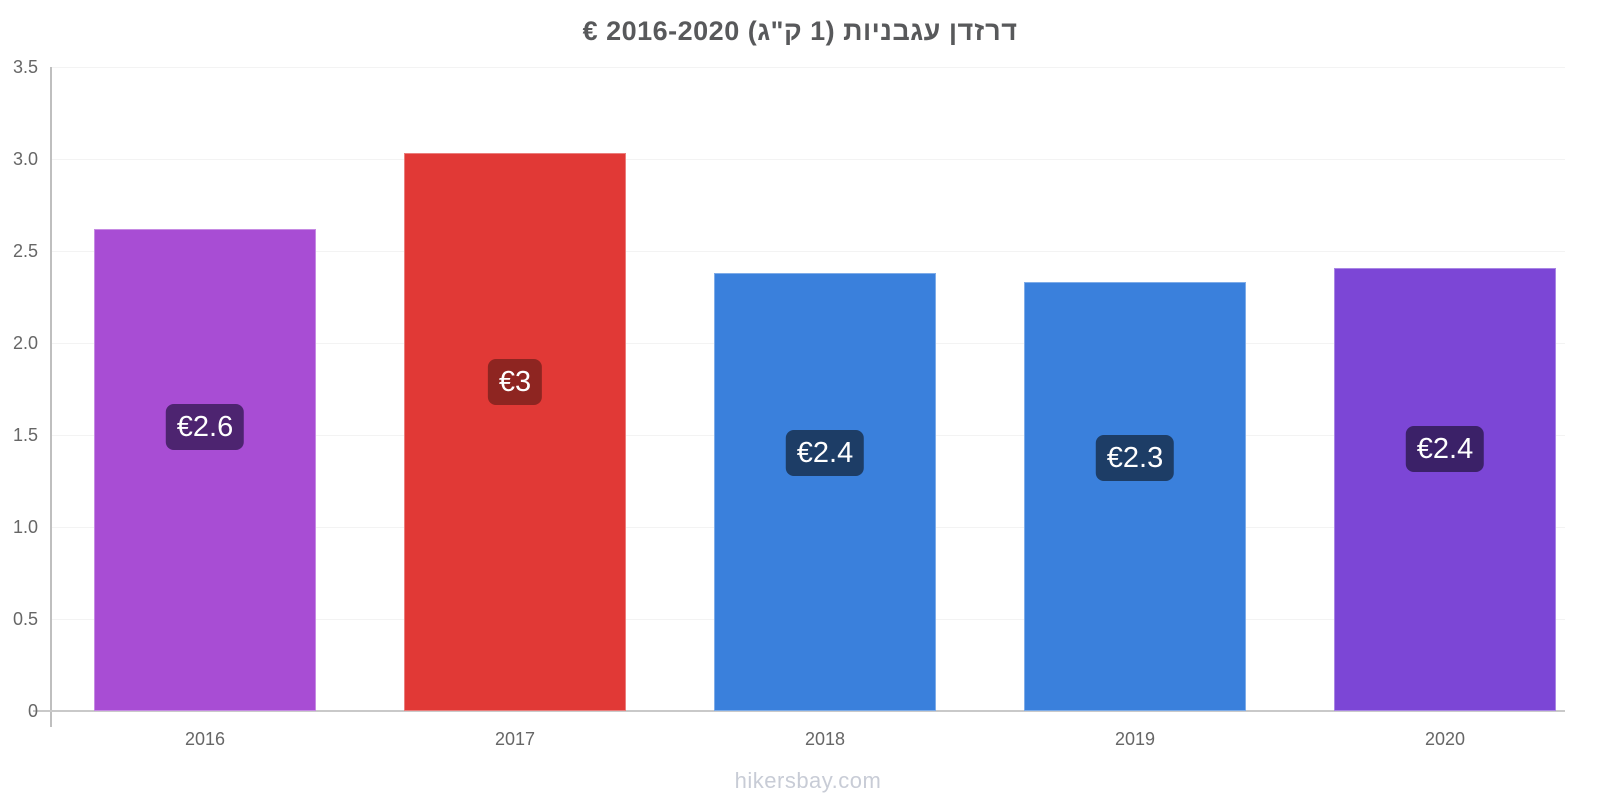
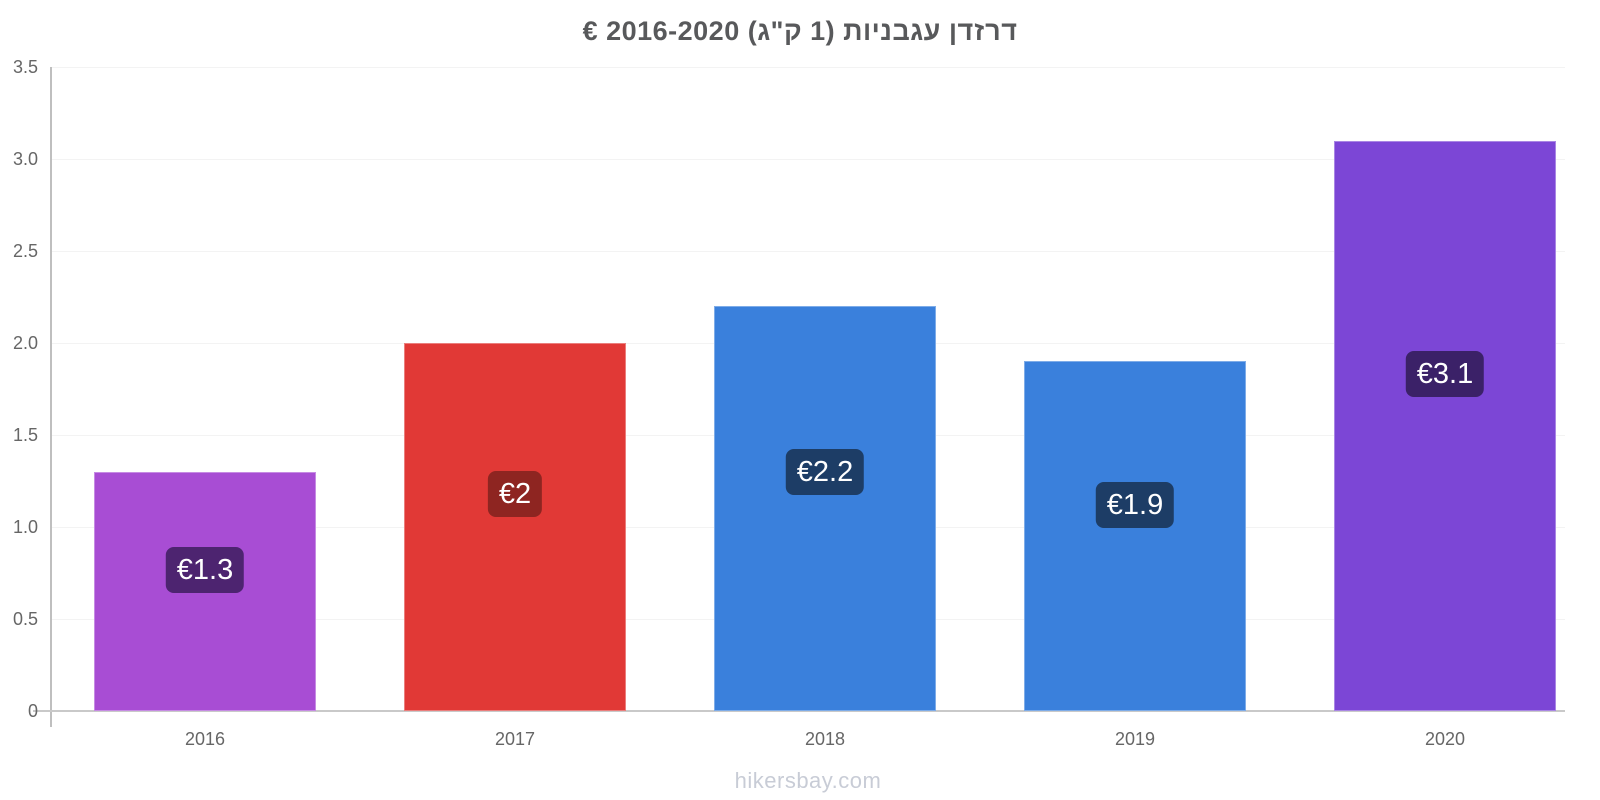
2016: €2.6 -> €1.3
2017: €3 -> €2
2018: €2.4 -> €2.2
2019: €2.3 -> €1.9
2020: €2.4 -> €3.1
